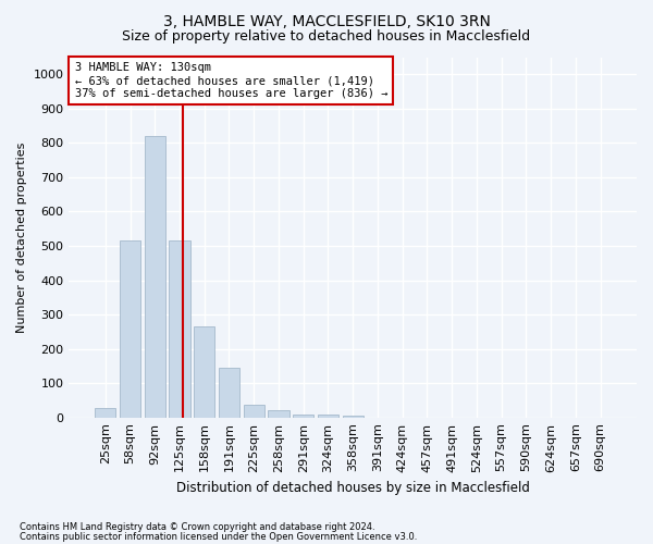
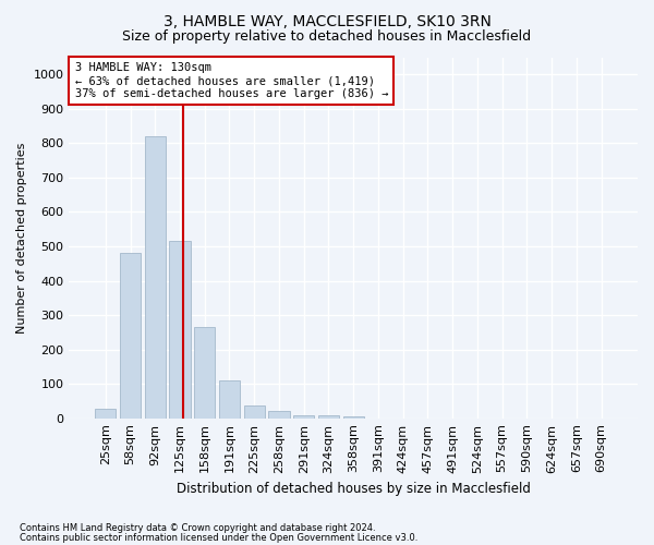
58sqm: 515 -> 480
191sqm: 145 -> 110
